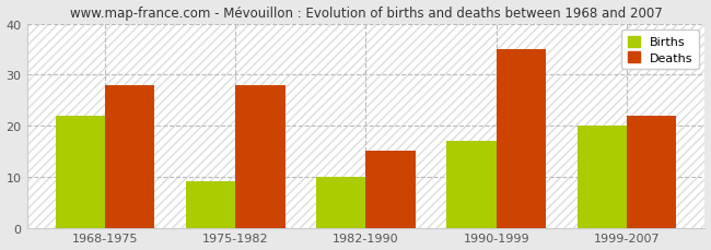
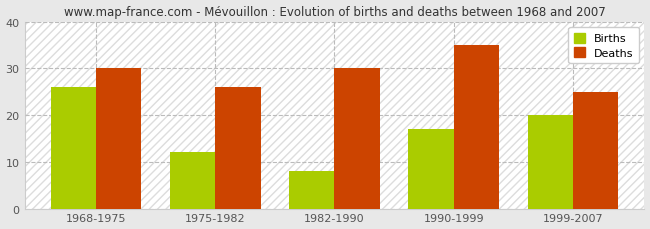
Births/1968-1975: 22 -> 26
Deaths/1968-1975: 28 -> 30
Births/1975-1982: 9 -> 12
Deaths/1975-1982: 28 -> 26
Births/1982-1990: 10 -> 8
Deaths/1982-1990: 15 -> 30
Deaths/1999-2007: 22 -> 25
